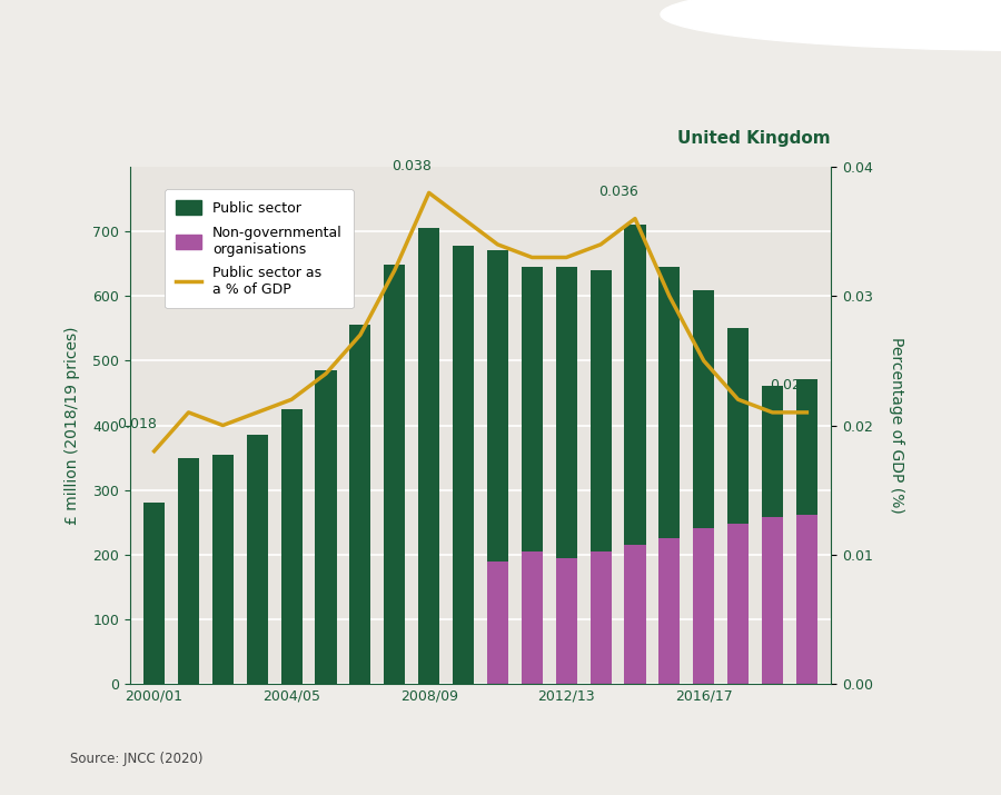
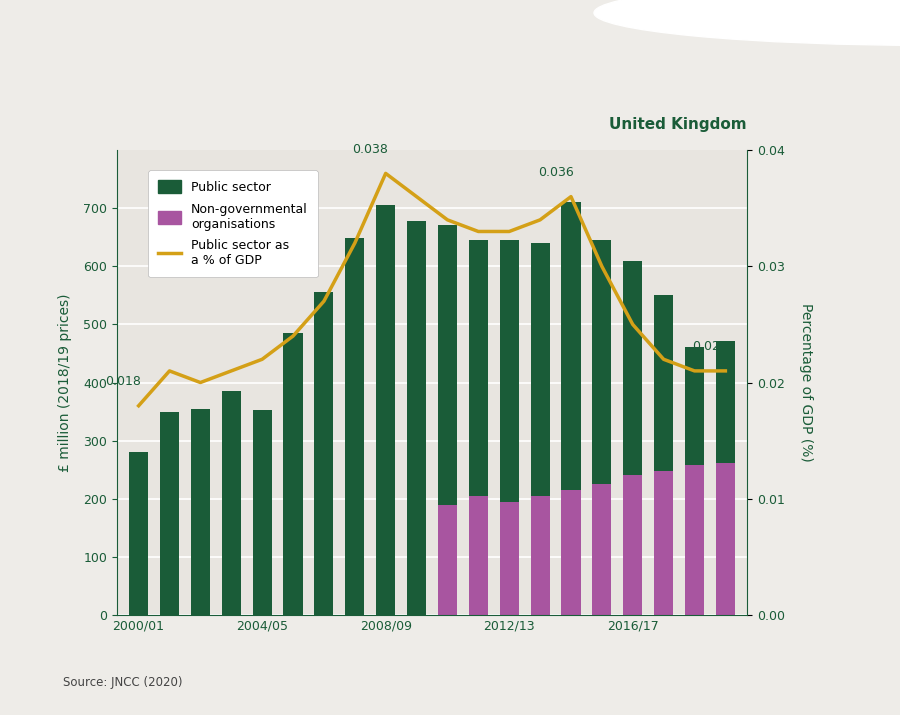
Public sector/2004/05: 425 -> 352
